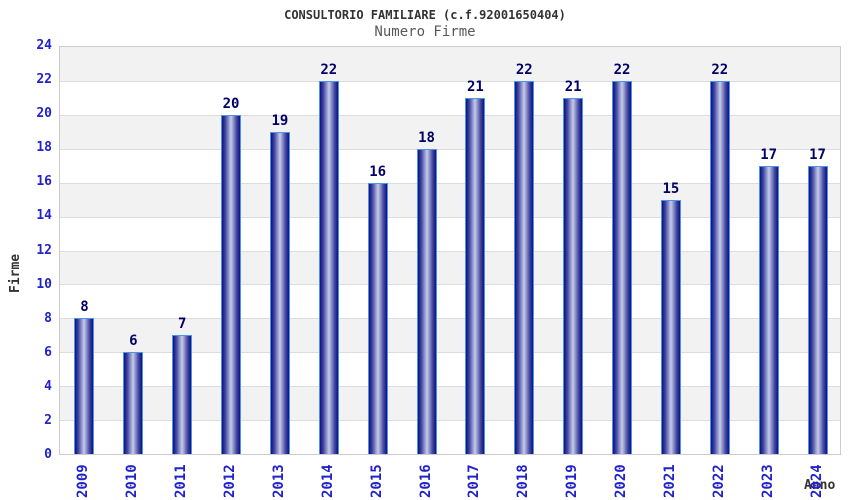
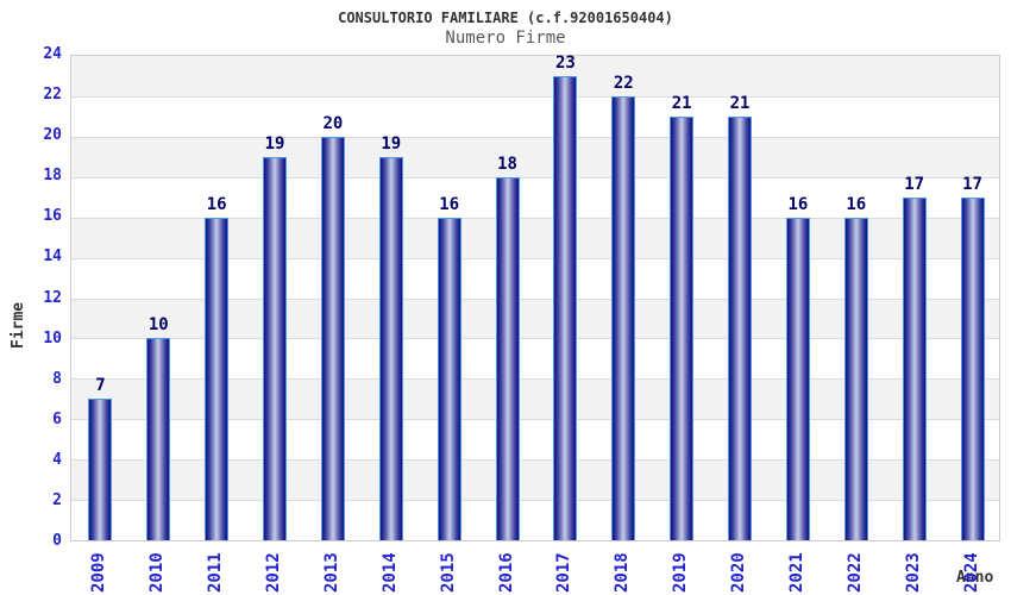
2009: 8 -> 7
2010: 6 -> 10
2011: 7 -> 16
2012: 20 -> 19
2013: 19 -> 20
2014: 22 -> 19
2017: 21 -> 23
2020: 22 -> 21
2021: 15 -> 16
2022: 22 -> 16
